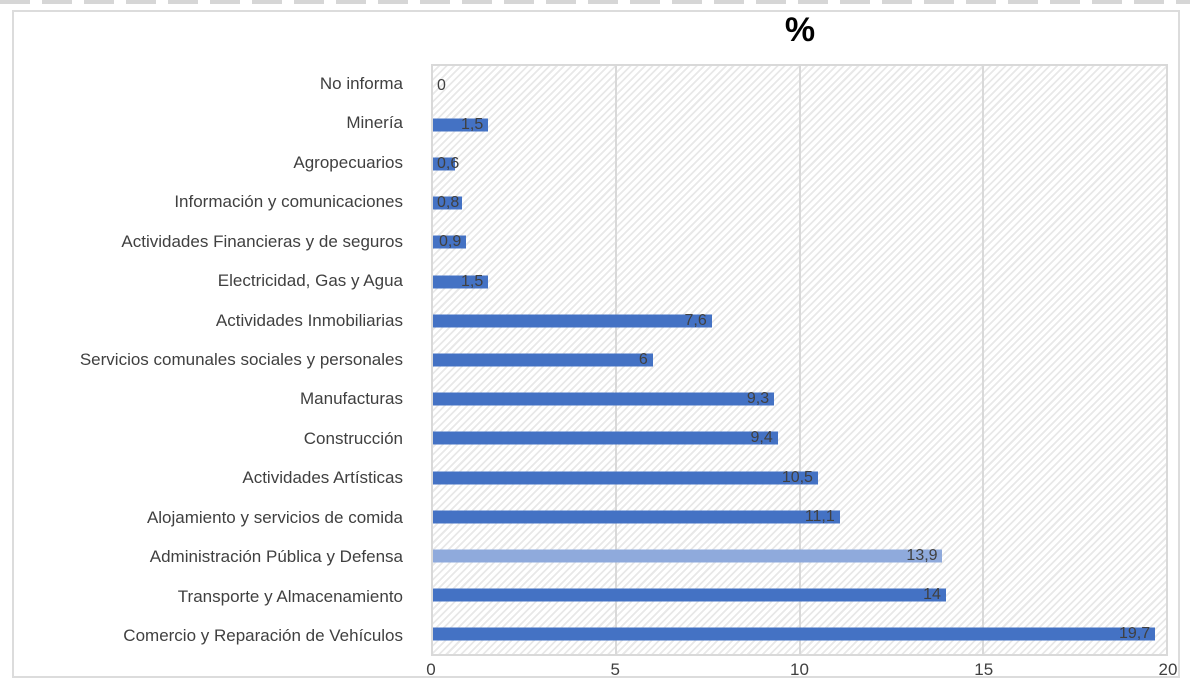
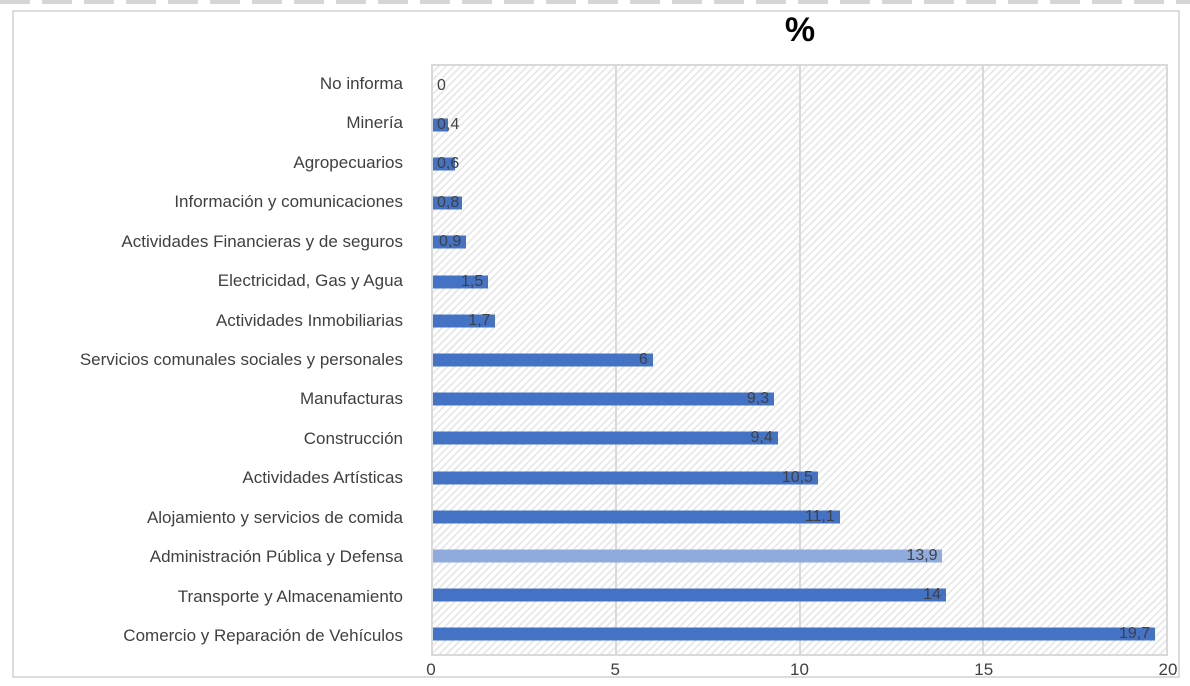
Minería: 1,5 -> 0,4
Actividades Inmobiliarias: 7,6 -> 1,7
